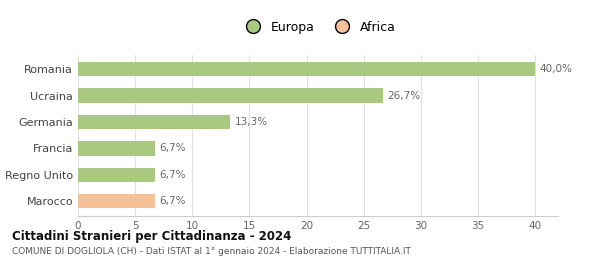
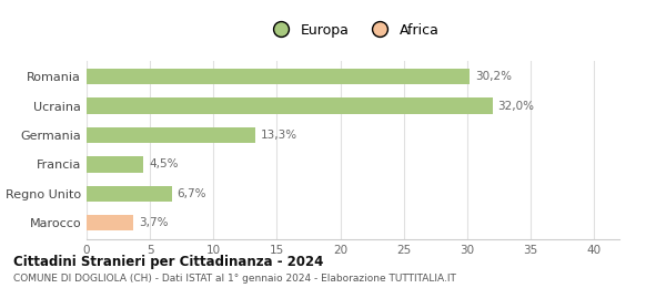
Romania: 40,0% -> 30,2%
Ucraina: 26,7% -> 32,0%
Francia: 6,7% -> 4,5%
Marocco: 6,7% -> 3,7%
